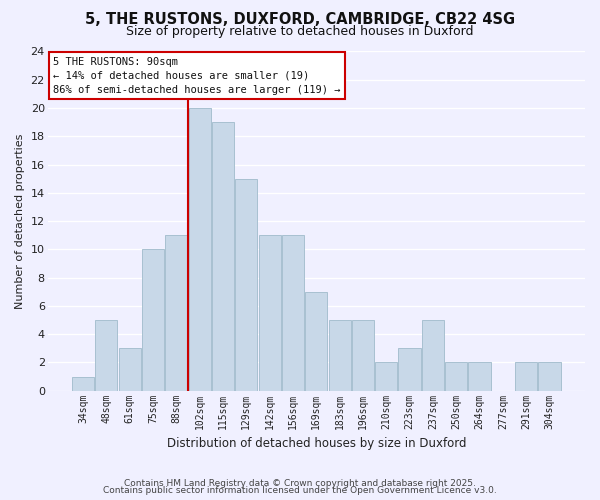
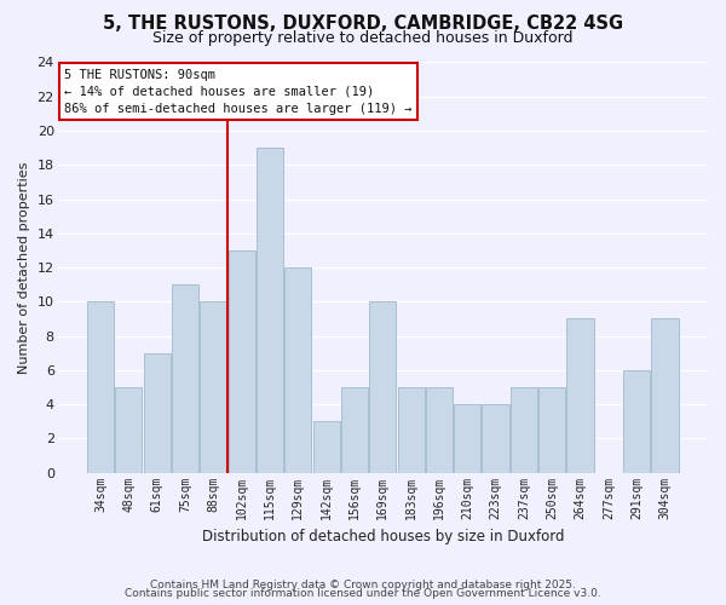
34sqm: 1 -> 10
61sqm: 3 -> 7
75sqm: 10 -> 11
88sqm: 11 -> 10
102sqm: 20 -> 13
129sqm: 15 -> 12
142sqm: 11 -> 3
156sqm: 11 -> 5
169sqm: 7 -> 10
210sqm: 2 -> 4
223sqm: 3 -> 4
250sqm: 2 -> 5
264sqm: 2 -> 9
291sqm: 2 -> 6
304sqm: 2 -> 9
